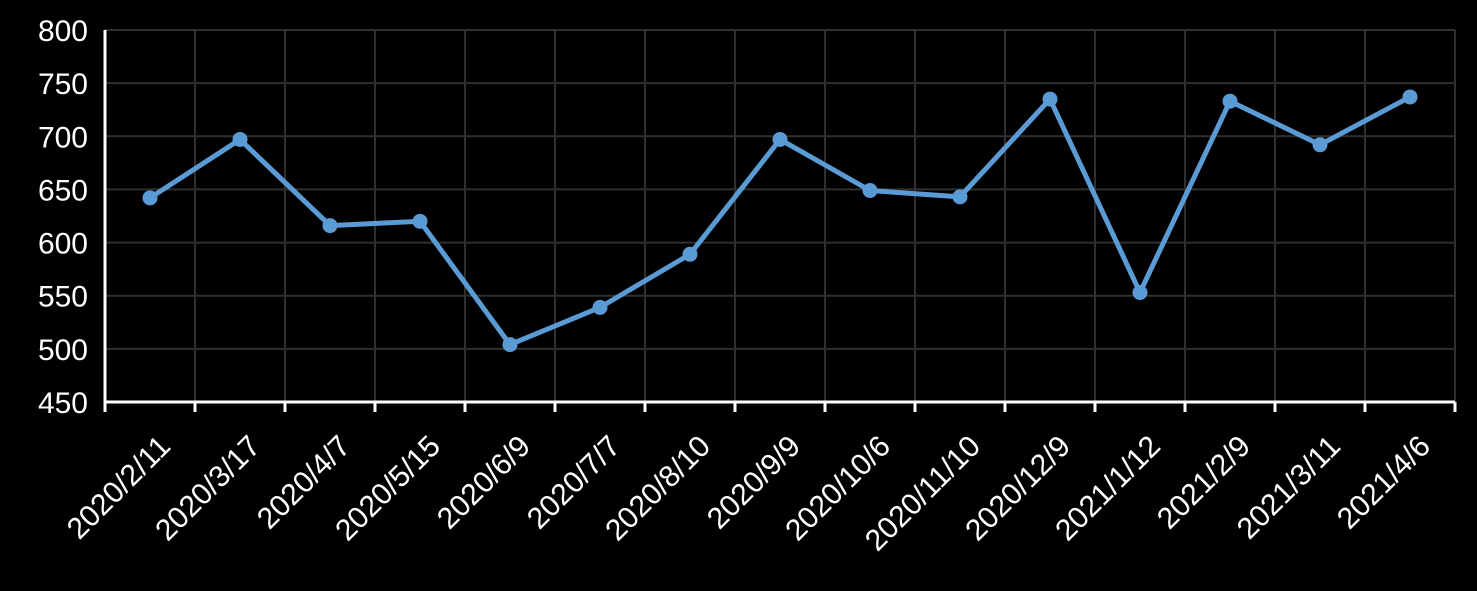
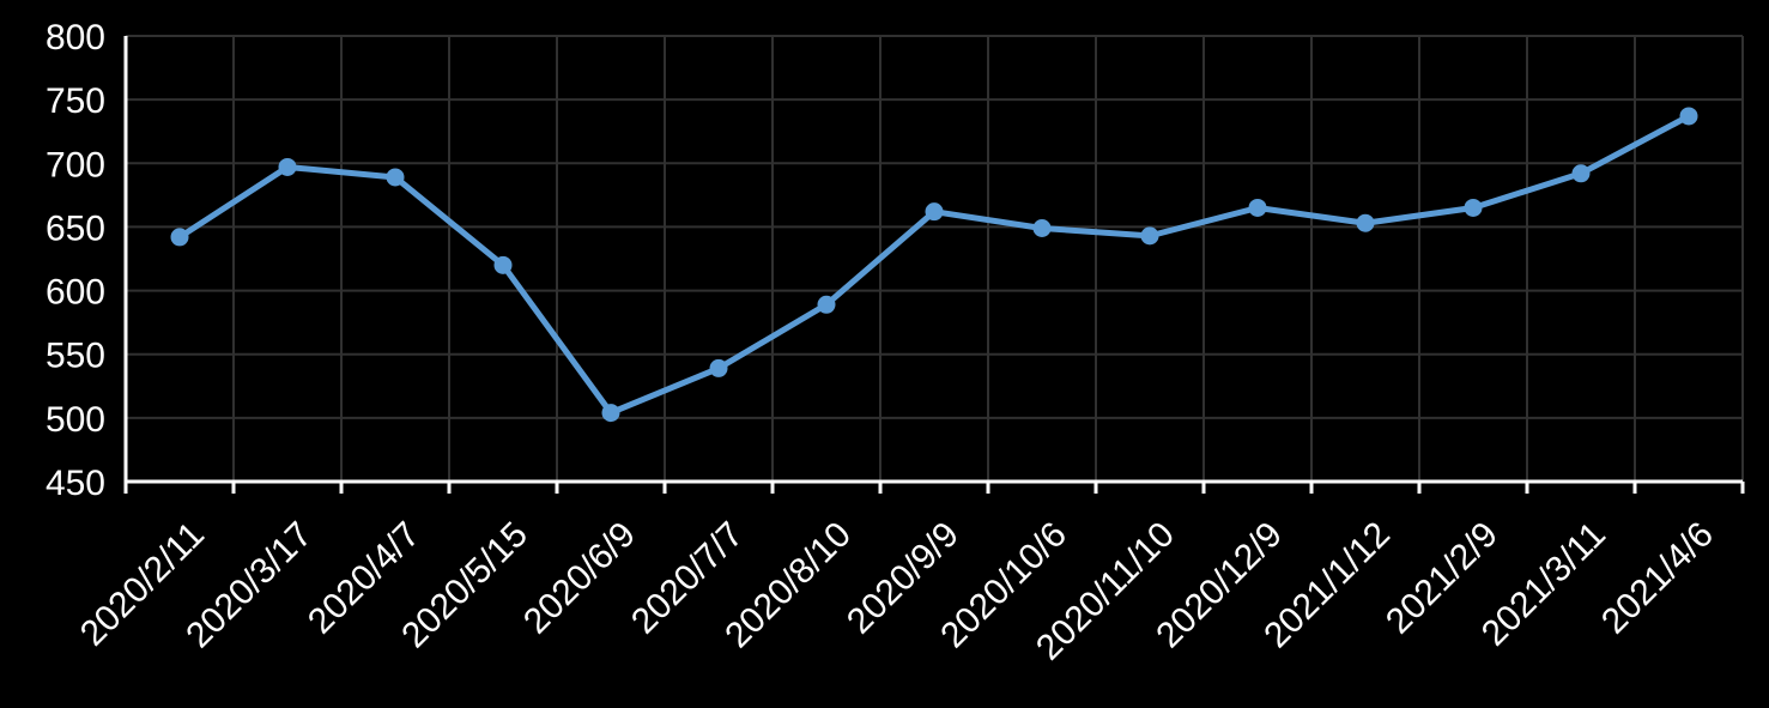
2020/4/7: 616 -> 689
2020/9/9: 697 -> 662
2020/12/9: 735 -> 665
2021/1/12: 553 -> 653
2021/2/9: 733 -> 665
